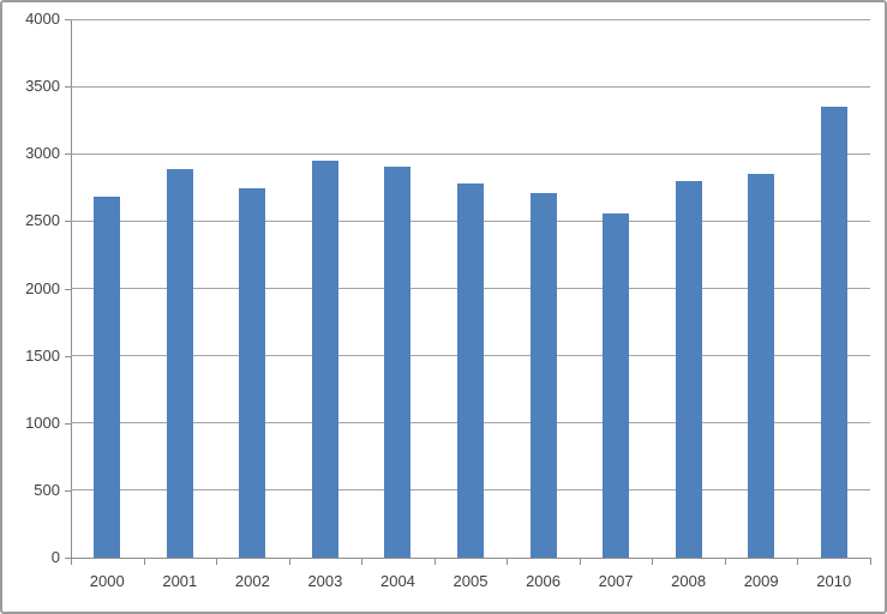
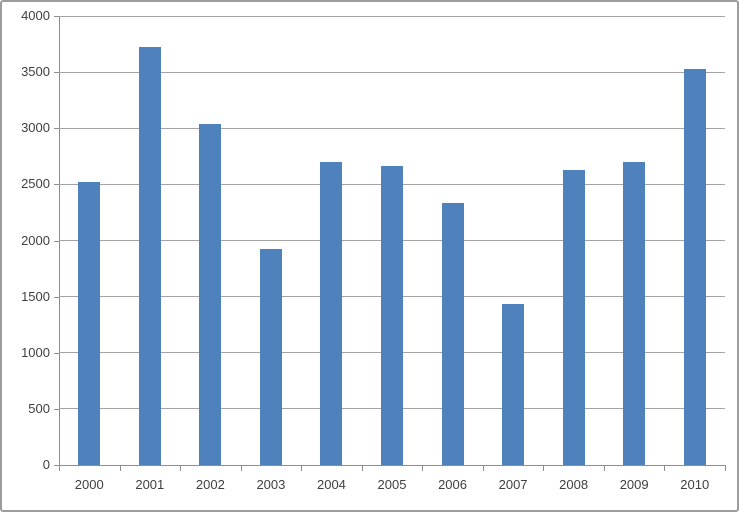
2000: 2680 -> 2520
2001: 2890 -> 3720
2002: 2740 -> 3040
2003: 2950 -> 1920
2004: 2900 -> 2700
2005: 2780 -> 2660
2006: 2710 -> 2330
2007: 2560 -> 1430
2008: 2800 -> 2630
2009: 2850 -> 2700
2010: 3350 -> 3530
